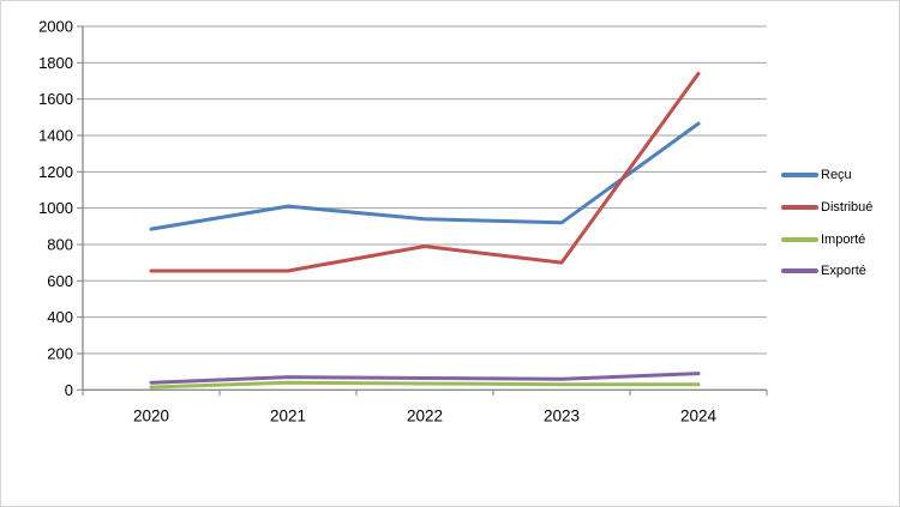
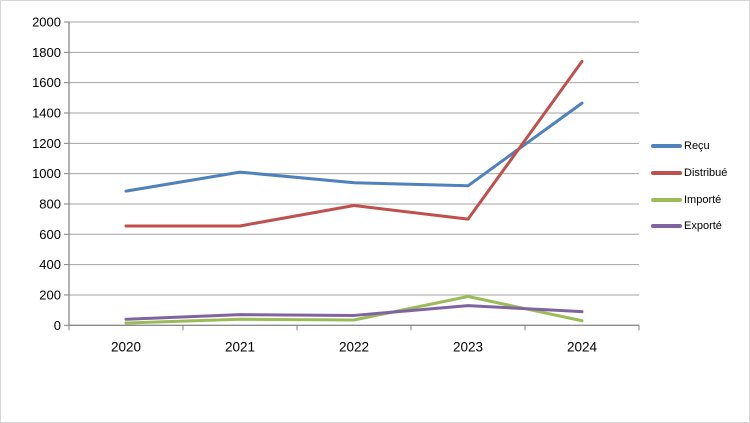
Importé/2023: 30 -> 190
Exporté/2023: 60 -> 130
